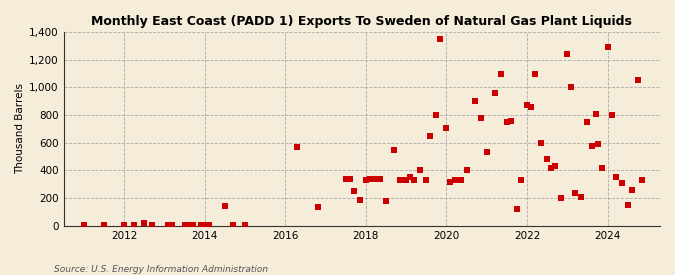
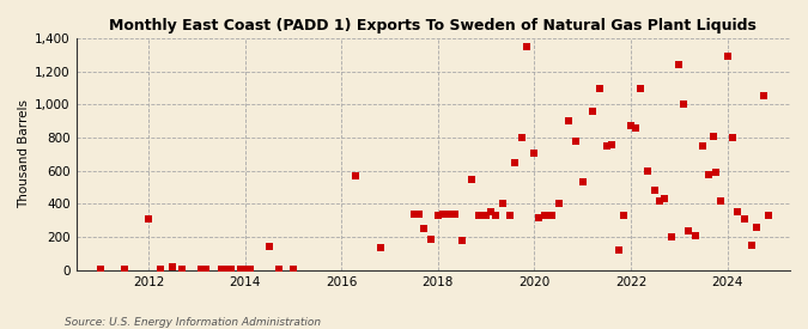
2012: 10 -> 310
